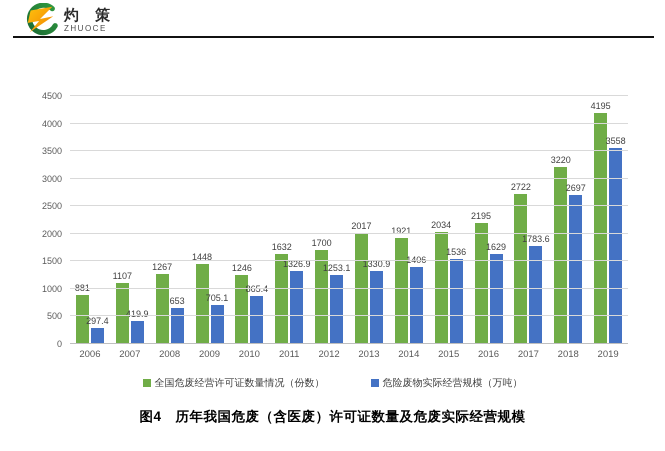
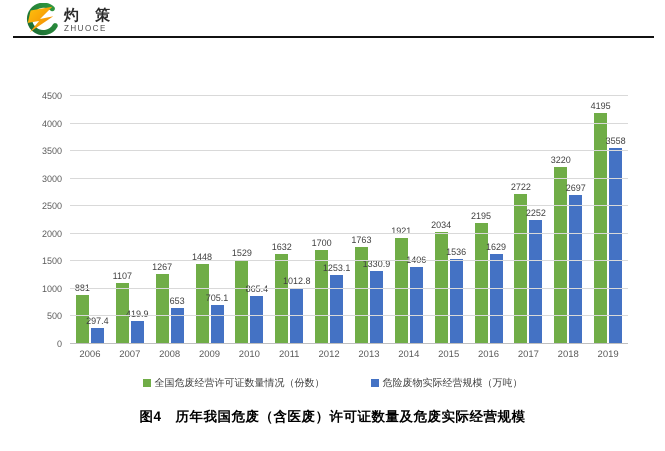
全国危废经营许可证数量情况（份数）/2010: 1246 -> 1529
危险废物实际经营规模（万吨）/2011: 1326.9 -> 1012.8
全国危废经营许可证数量情况（份数）/2013: 2017 -> 1763
危险废物实际经营规模（万吨）/2017: 1783.6 -> 2252
